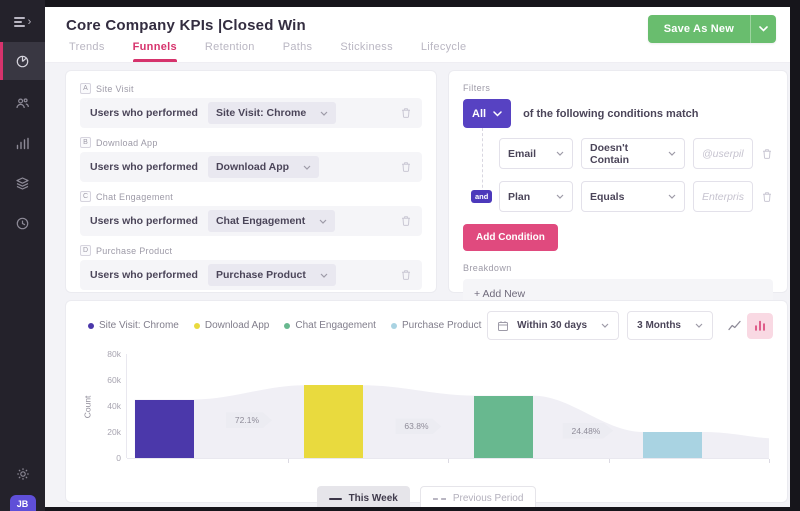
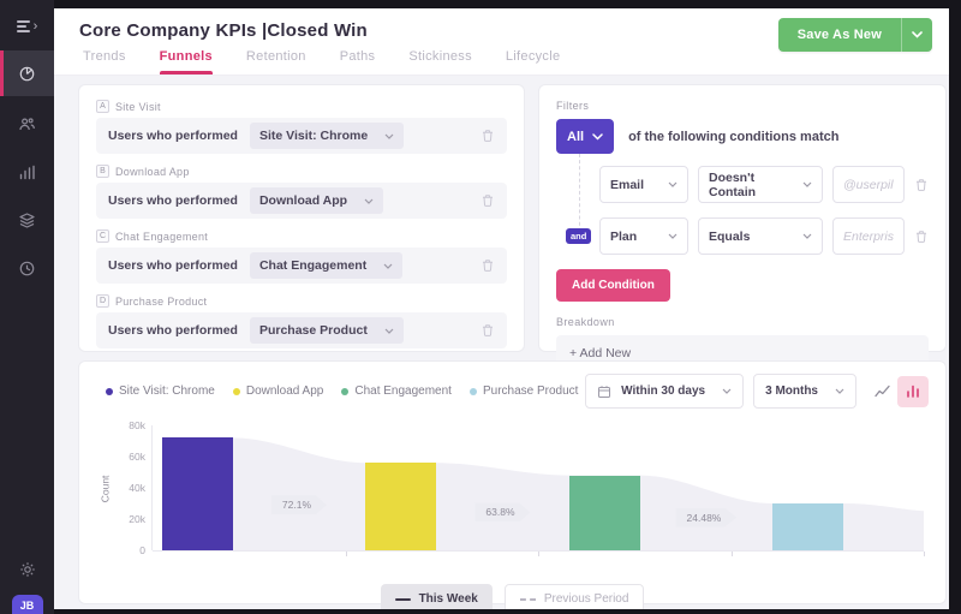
Site Visit: Chrome: 45k -> 72k
Purchase Product: 20k -> 30k
